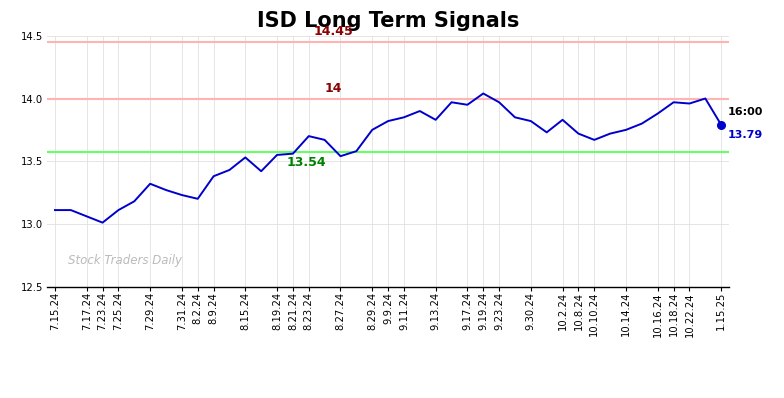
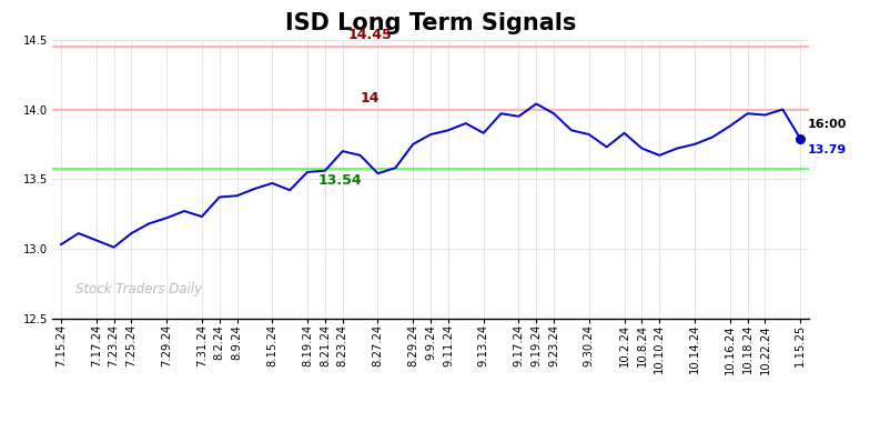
7.15.24: 13.11 -> 13.03
7.29.24: 13.32 -> 13.22
8.2.24: 13.20 -> 13.37
8.15.24: 13.53 -> 13.47
